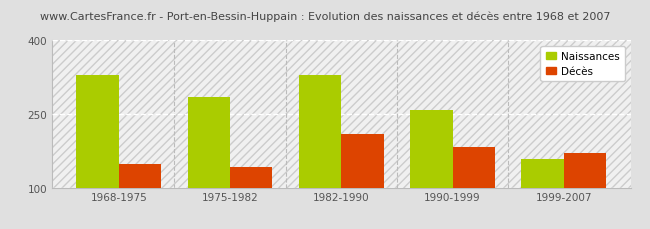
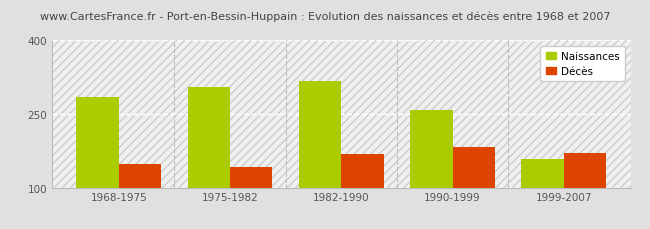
Naissances/1968-1975: 330 -> 285
Naissances/1975-1982: 285 -> 305
Naissances/1982-1990: 330 -> 318
Décès/1982-1990: 210 -> 168
